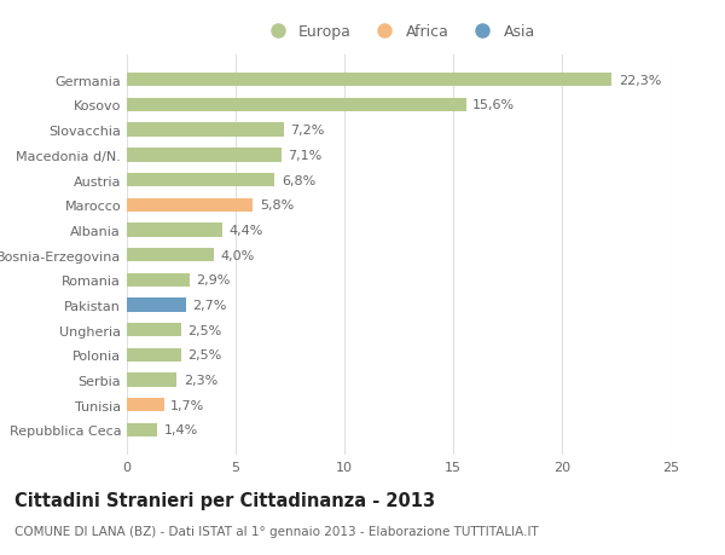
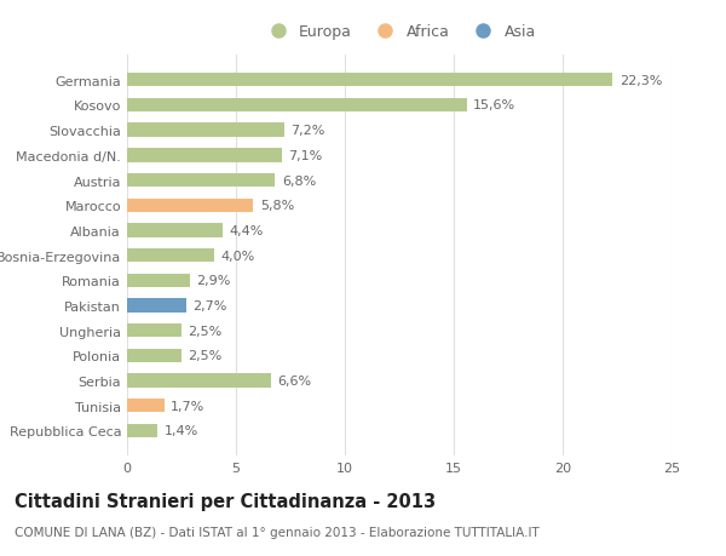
Serbia: 2,3% -> 6,6%
